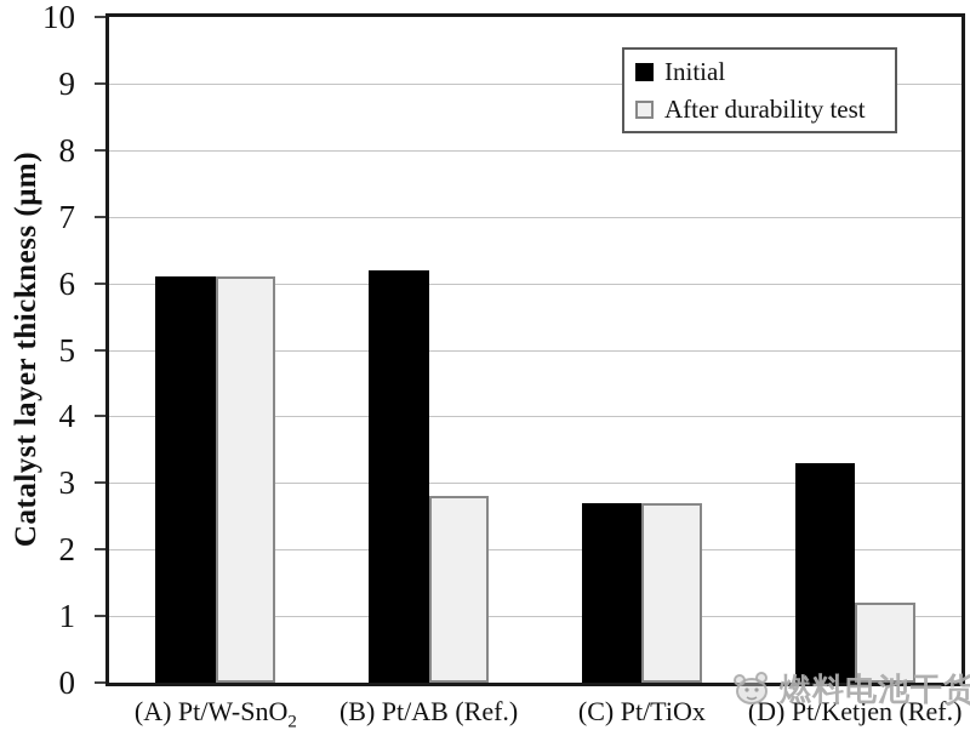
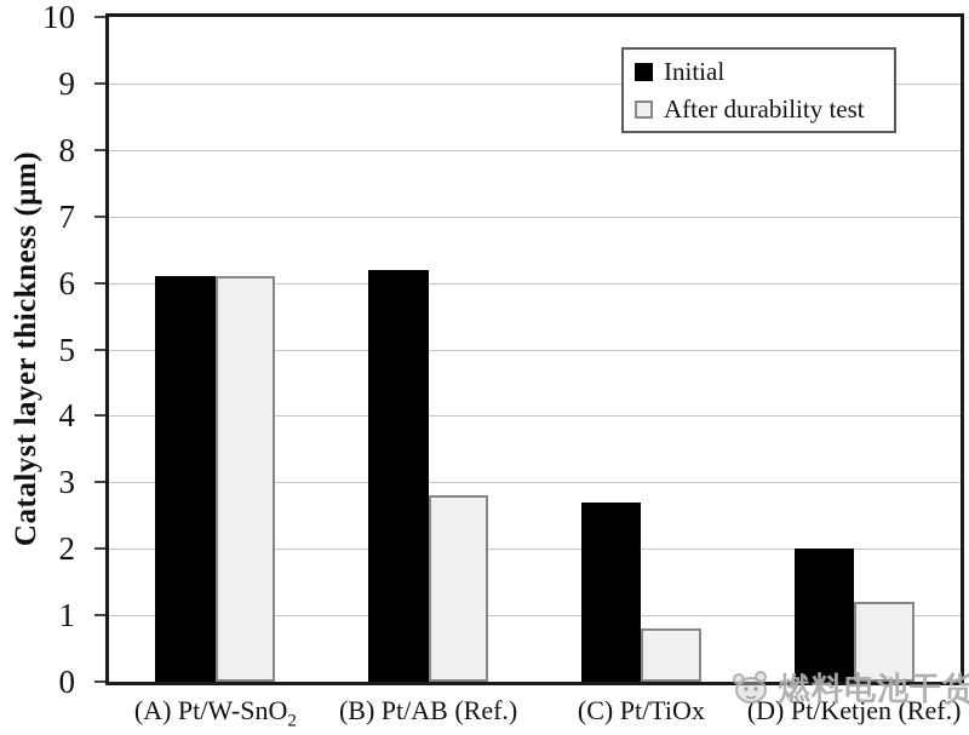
After durability test/(C) Pt/TiOx: 2.7 -> 0.8
Initial/(D) Pt/Ketjen (Ref.): 3.3 -> 2.0
